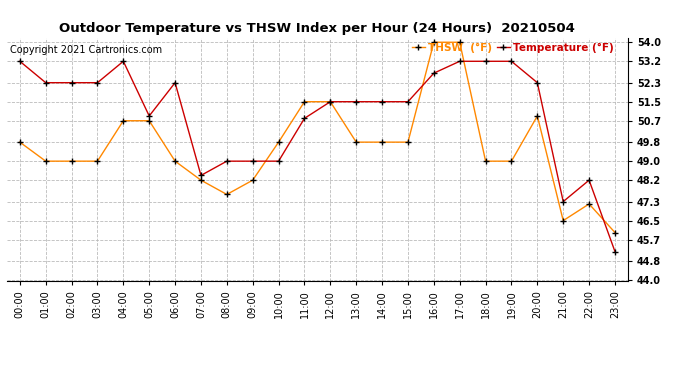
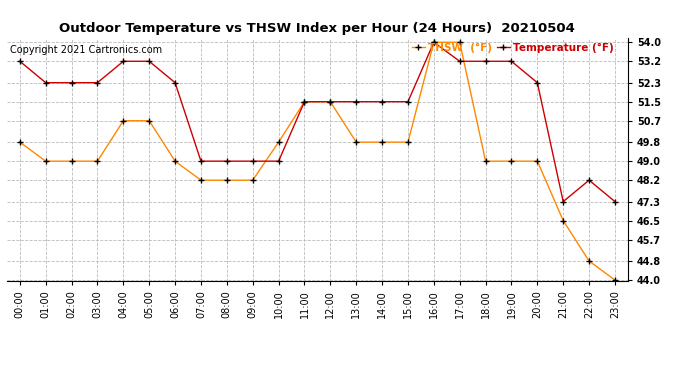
Temperature (°F)/05:00: 50.9 -> 53.2
Temperature (°F)/07:00: 48.4 -> 49.0
THSW (°F)/08:00: 47.6 -> 48.2
Temperature (°F)/11:00: 50.8 -> 51.5
Temperature (°F)/16:00: 52.7 -> 54.0
THSW (°F)/20:00: 50.9 -> 49.0
THSW (°F)/22:00: 47.2 -> 44.8
Temperature (°F)/23:00: 45.2 -> 47.3
THSW (°F)/23:00: 46.0 -> 44.0
